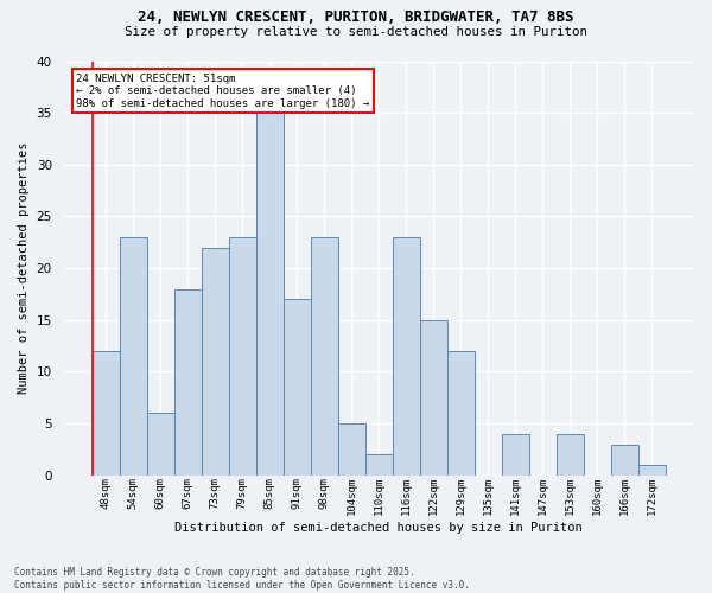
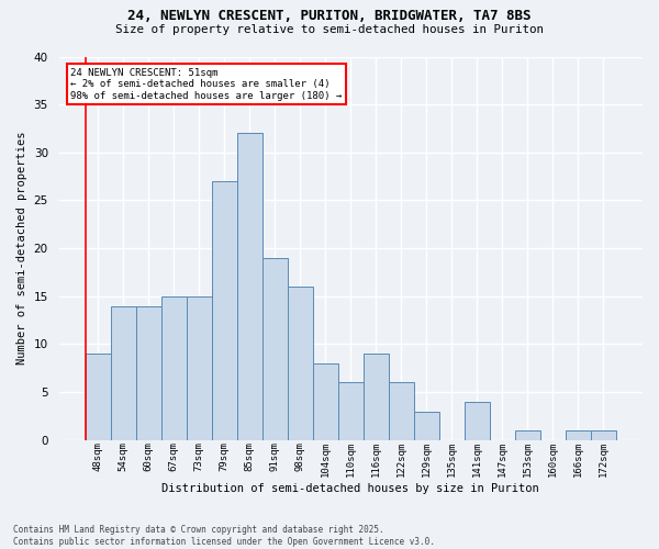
48sqm: 12 -> 9
54sqm: 23 -> 14
60sqm: 6 -> 14
67sqm: 18 -> 15
73sqm: 22 -> 15
79sqm: 23 -> 27
85sqm: 35 -> 32
91sqm: 17 -> 19
98sqm: 23 -> 16
104sqm: 5 -> 8
110sqm: 2 -> 6
116sqm: 23 -> 9
122sqm: 15 -> 6
129sqm: 12 -> 3
153sqm: 4 -> 1
166sqm: 3 -> 1
